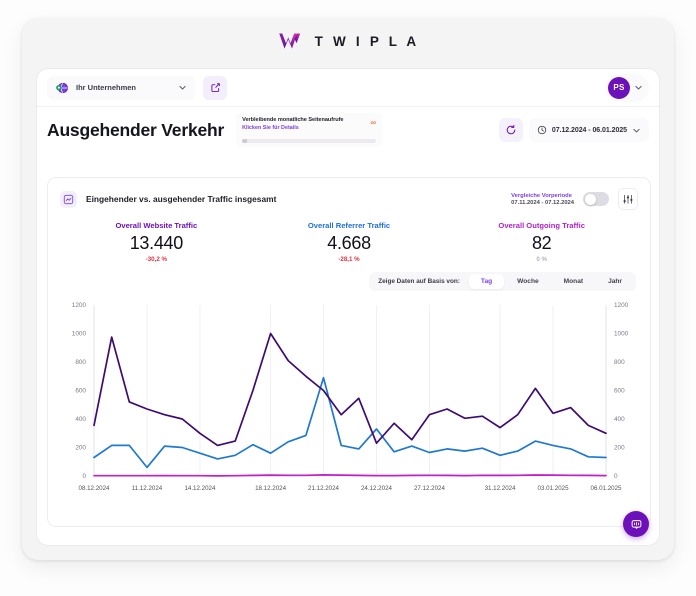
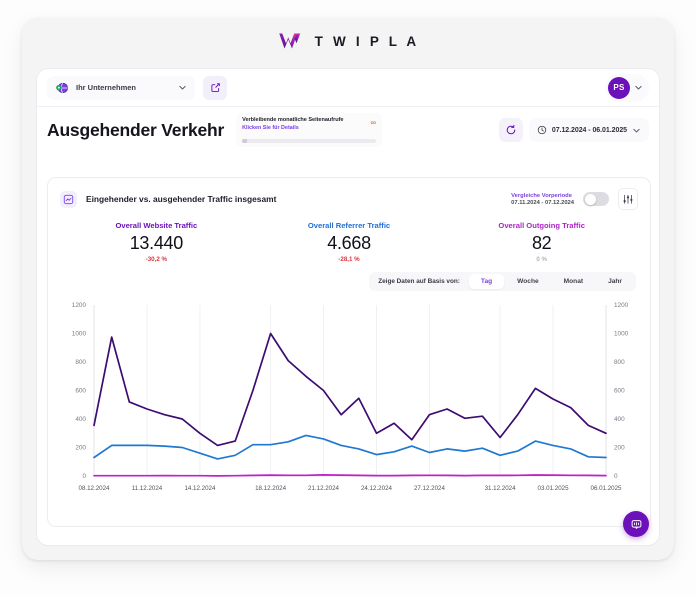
Overall Referrer Traffic/11.12.2024: 60 -> 220
Overall Referrer Traffic/18.12.2024: 160 -> 220
Overall Referrer Traffic/21.12.2024: 690 -> 260
Overall Website Traffic/24.12.2024: 230 -> 300
Overall Referrer Traffic/24.12.2024: 330 -> 150
Overall Website Traffic/31.12.2024: 340 -> 270
Overall Website Traffic/03.01.2025: 440 -> 540
